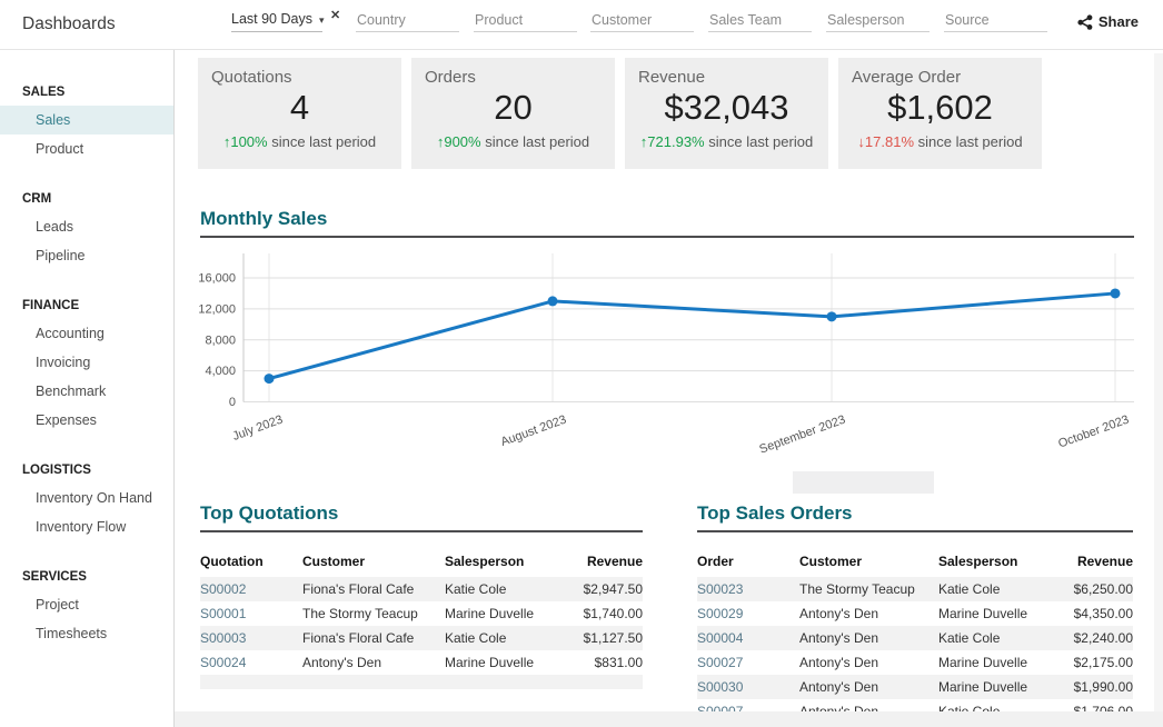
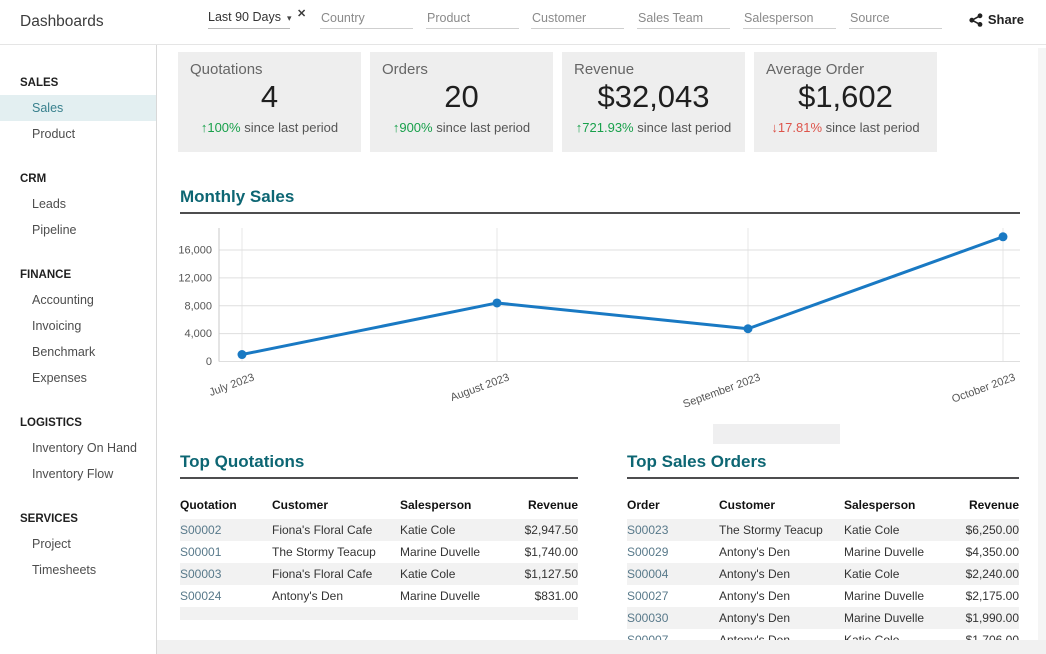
July 2023: 3000 -> 1000
August 2023: 13000 -> 8000
September 2023: 11000 -> 5000
October 2023: 14000 -> 18000
